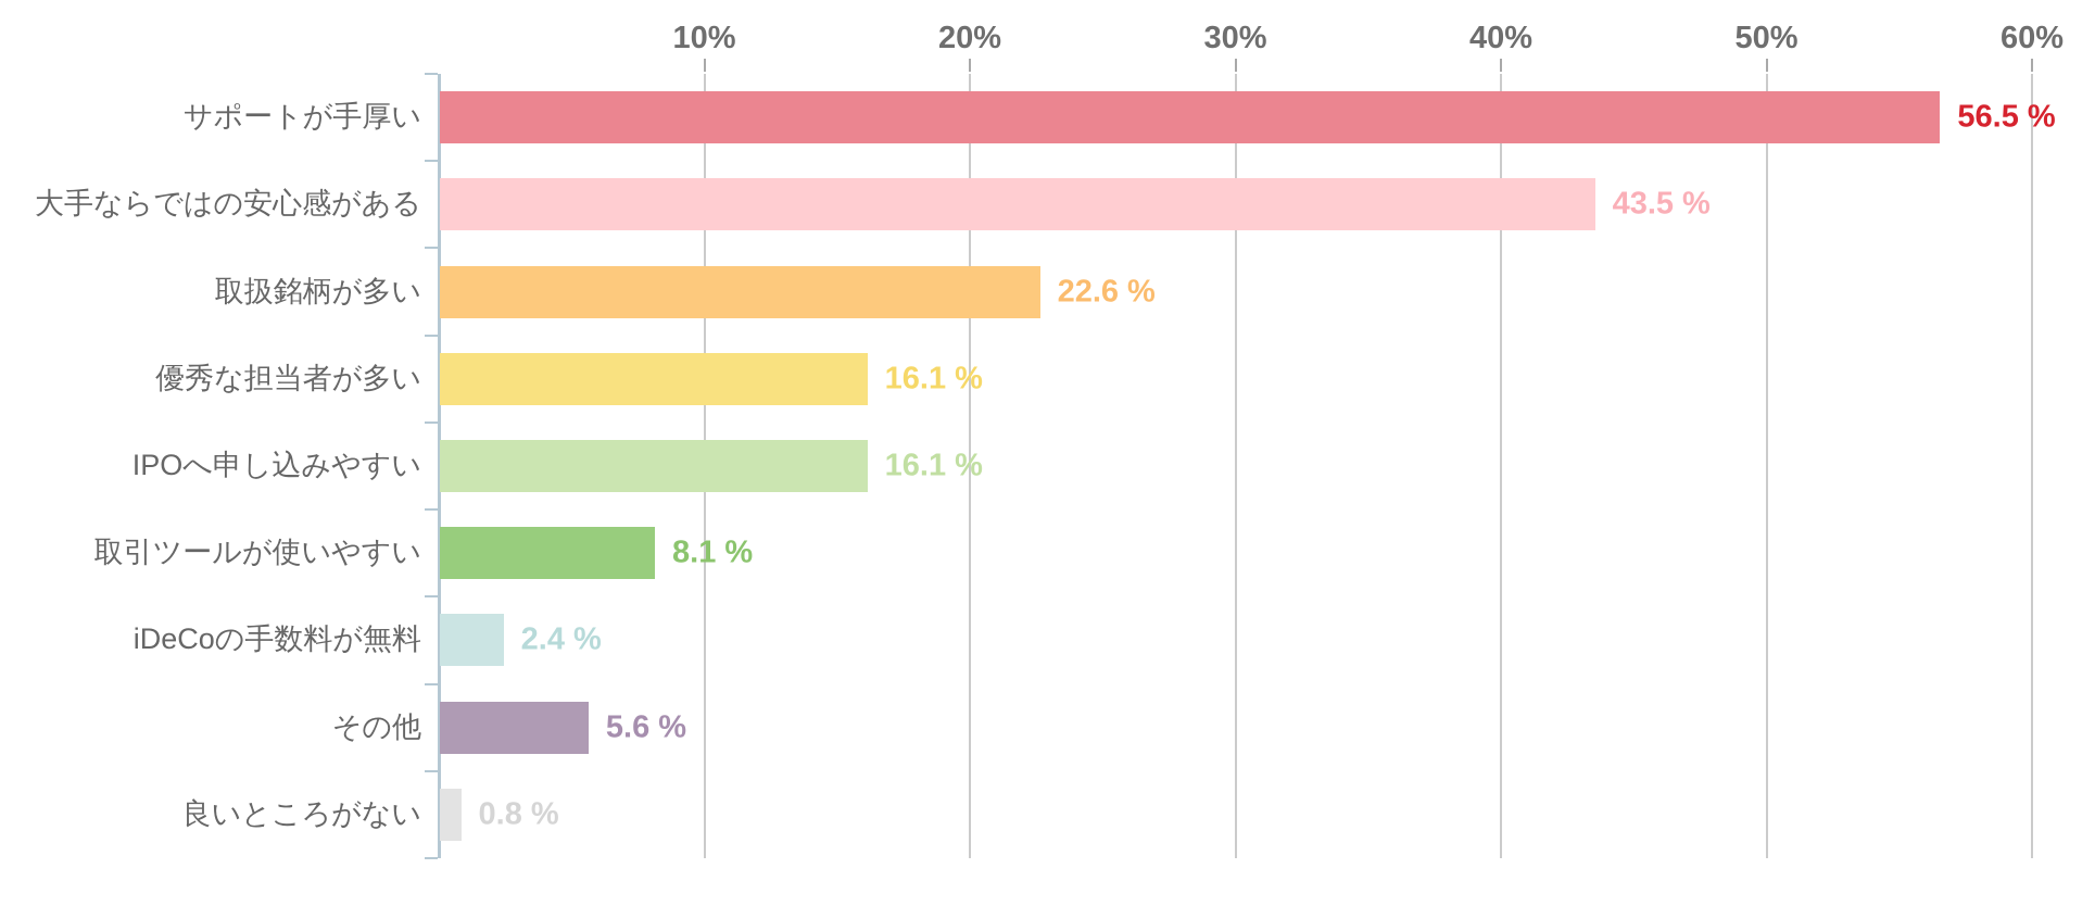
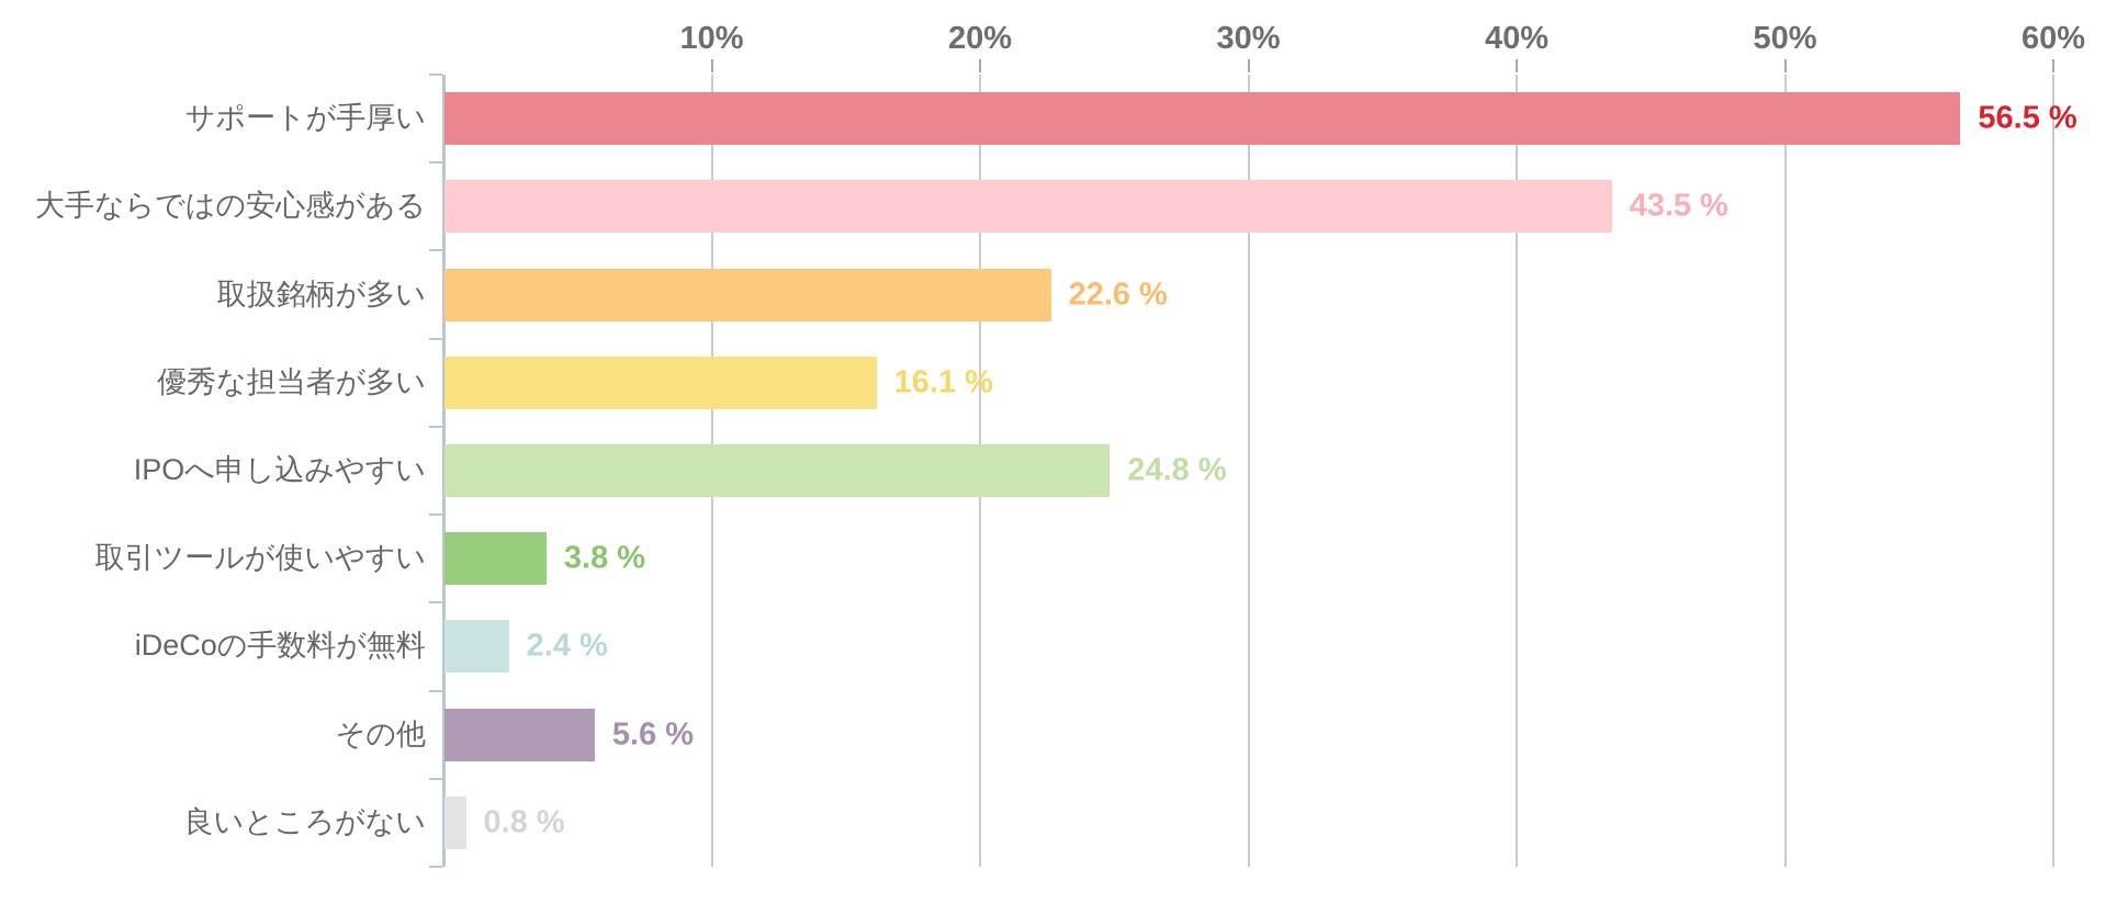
IPOへ申し込みやすい: 16.1 -> 24.8
取引ツールが使いやすい: 8.1 -> 3.8
